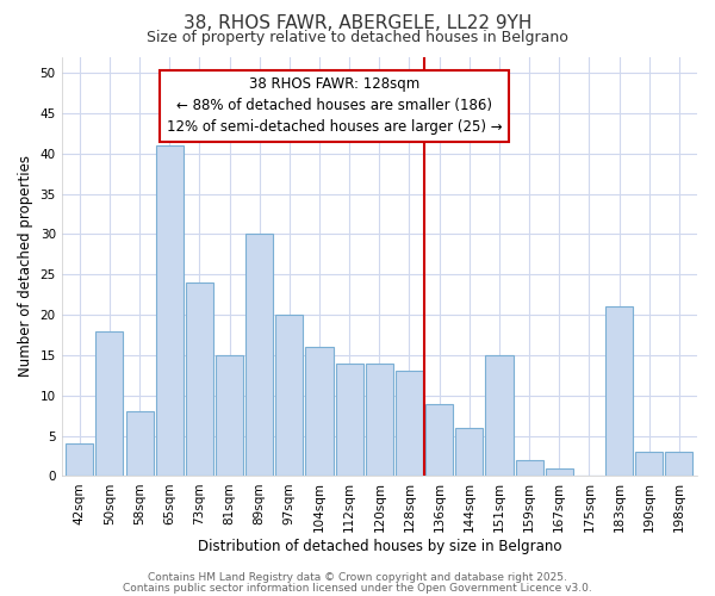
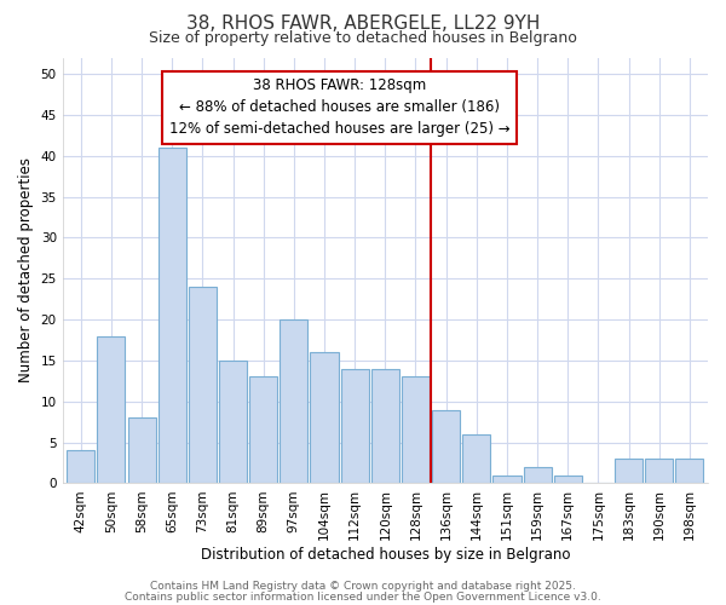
89sqm: 30 -> 13
151sqm: 15 -> 1
183sqm: 21 -> 3
